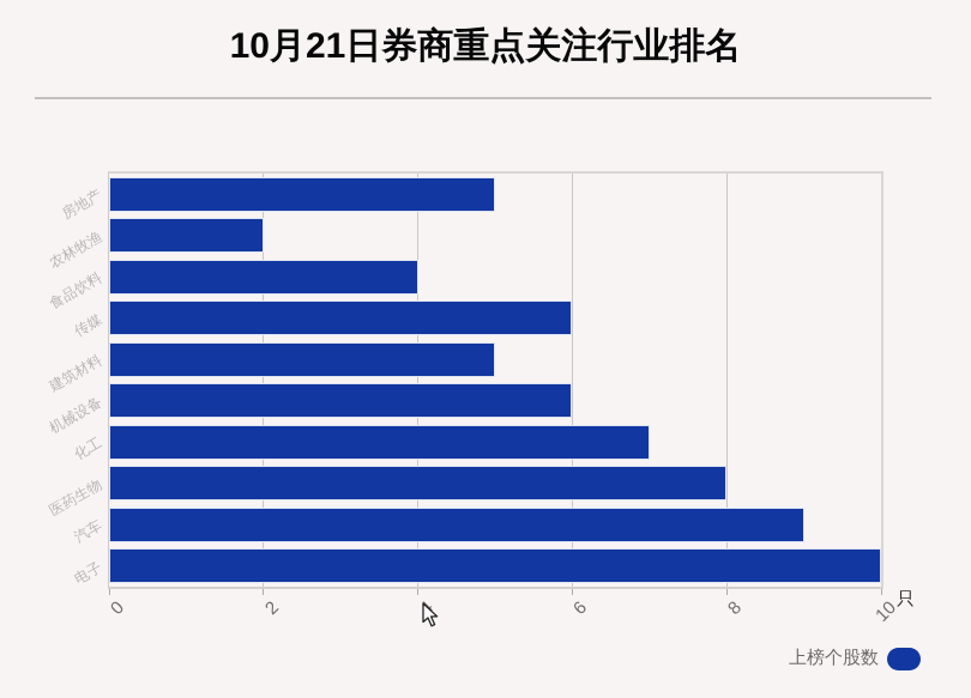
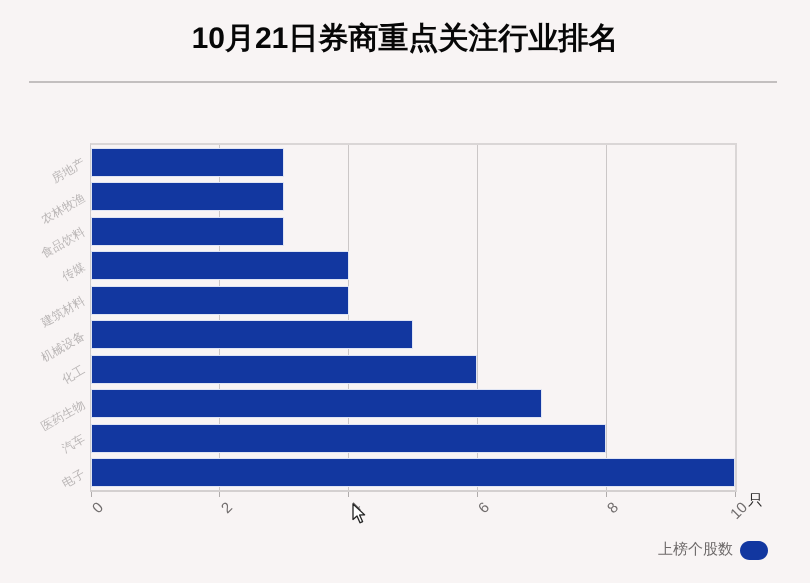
房地产: 5 -> 3
农林牧渔: 2 -> 3
食品饮料: 4 -> 3
传媒: 6 -> 4
建筑材料: 5 -> 4
机械设备: 6 -> 5
化工: 7 -> 6
医药生物: 8 -> 7
汽车: 9 -> 8
